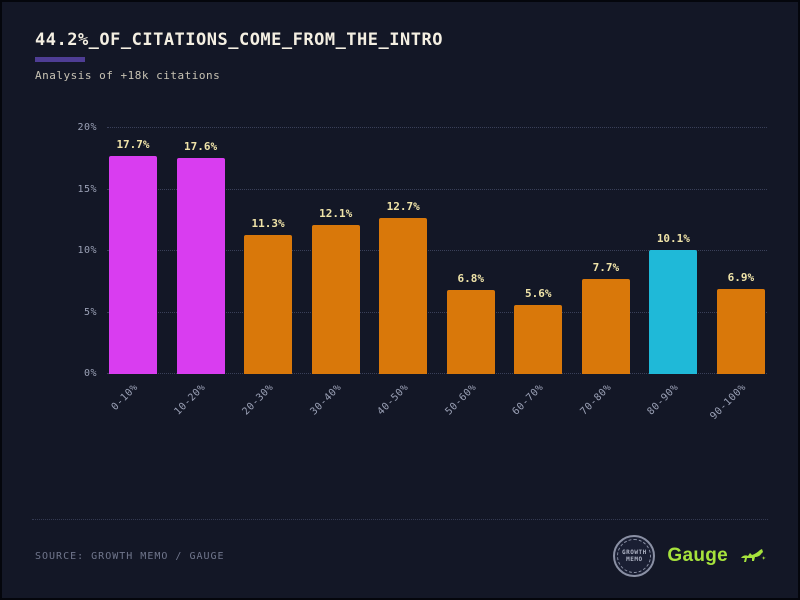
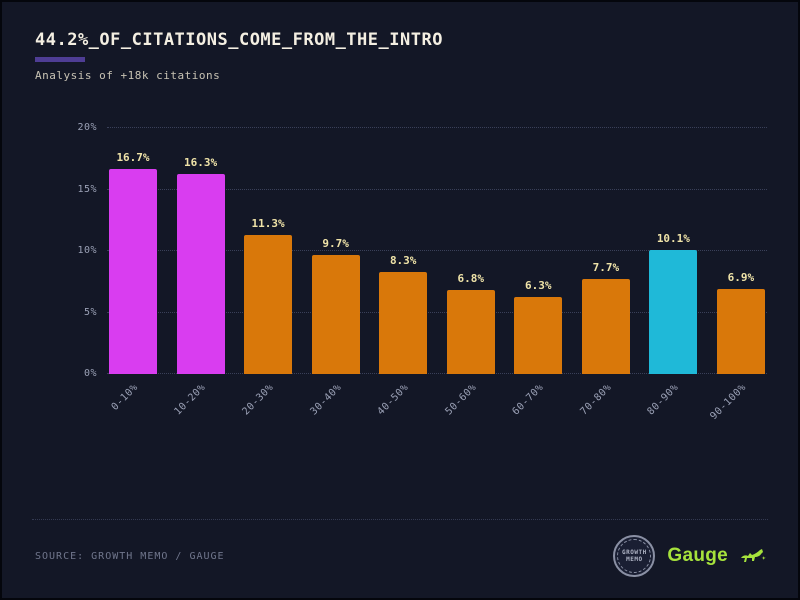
0-10%: 17.7% -> 16.7%
10-20%: 17.6% -> 16.3%
30-40%: 12.1% -> 9.7%
40-50%: 12.7% -> 8.3%
60-70%: 5.6% -> 6.3%
